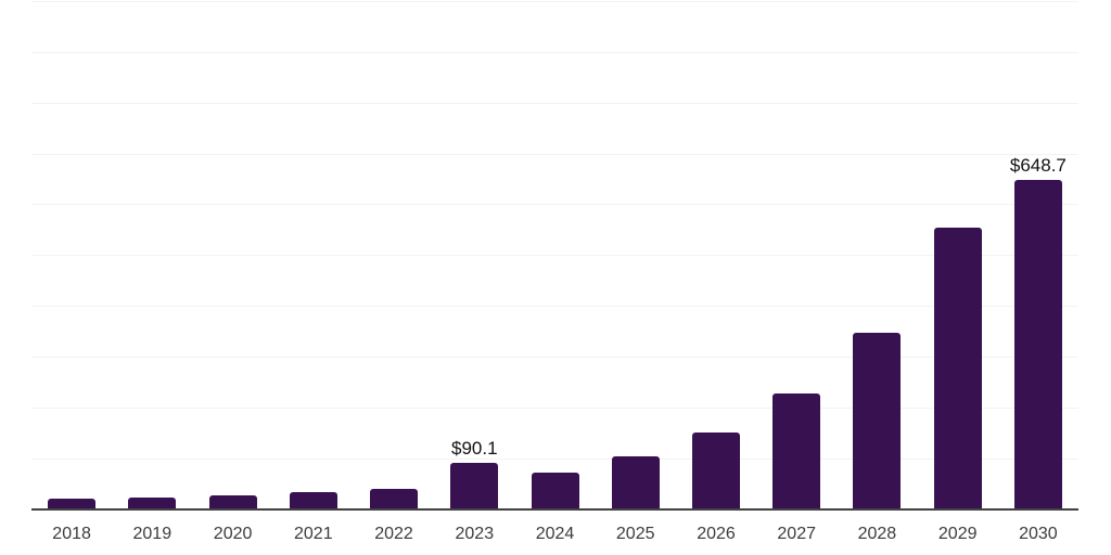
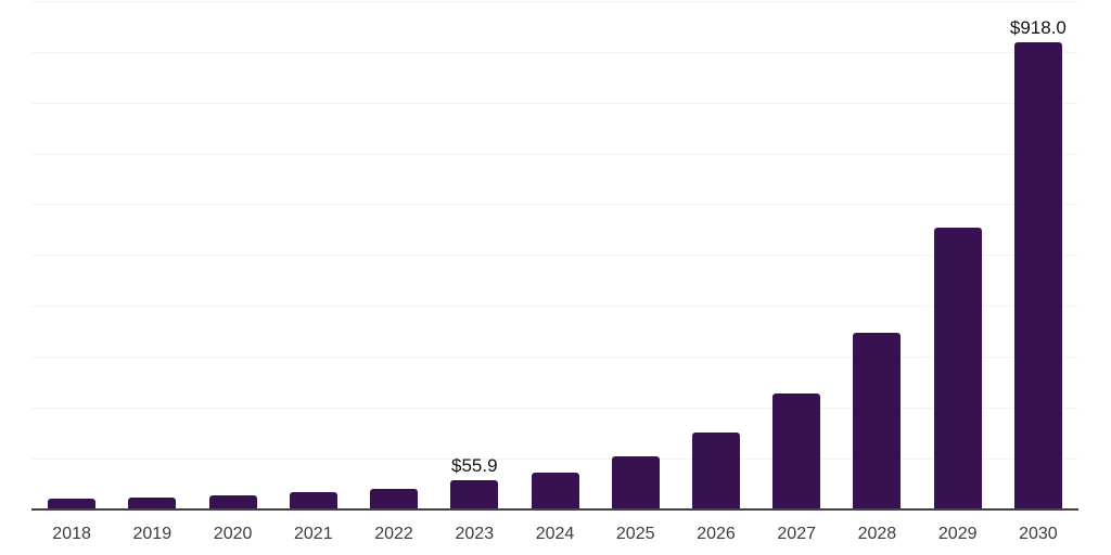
2023: $90.1 -> $55.9
2030: $648.7 -> $918.0
